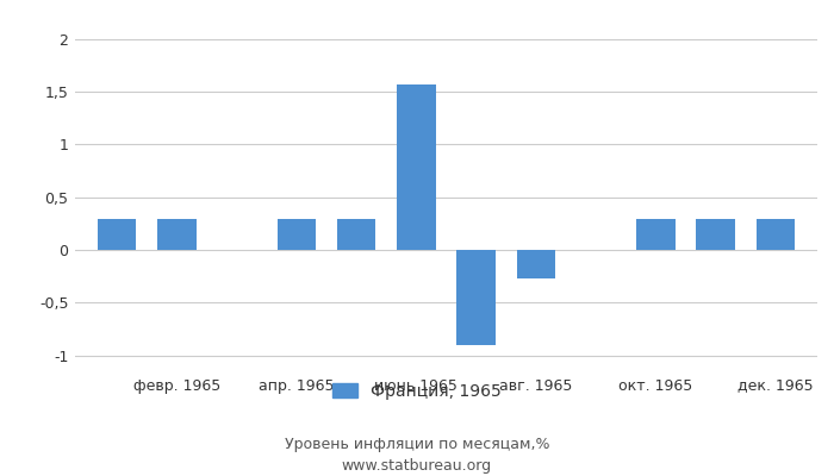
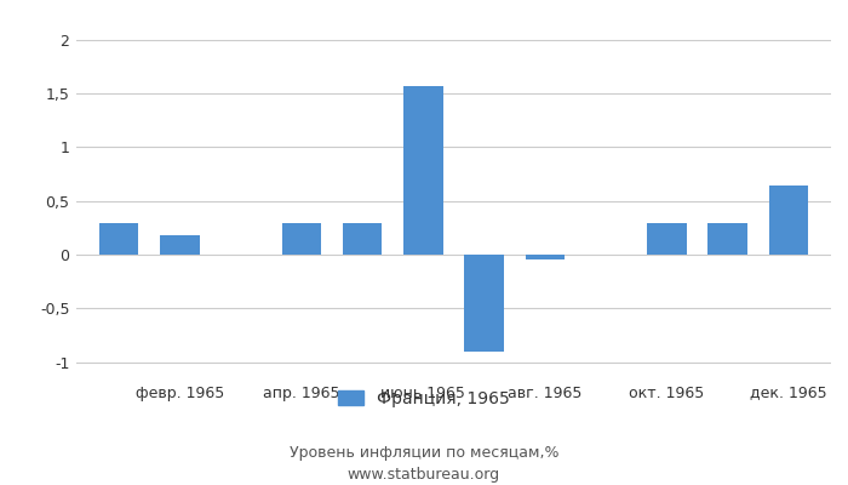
февр. 1965: 0,30 -> 0,18
авг. 1965: -0,27 -> -0,04
дек. 1965: 0,30 -> 0,64
